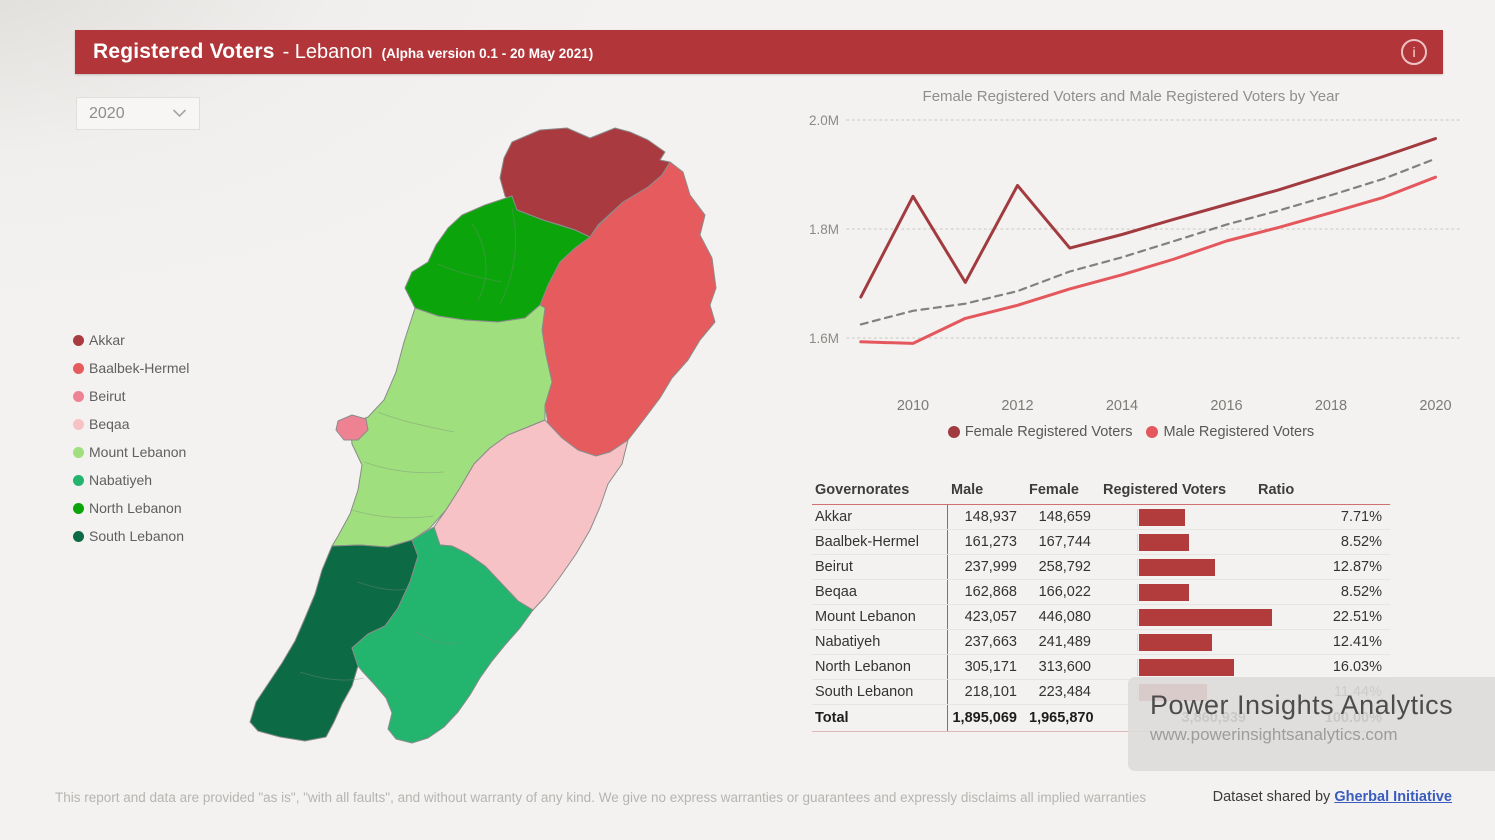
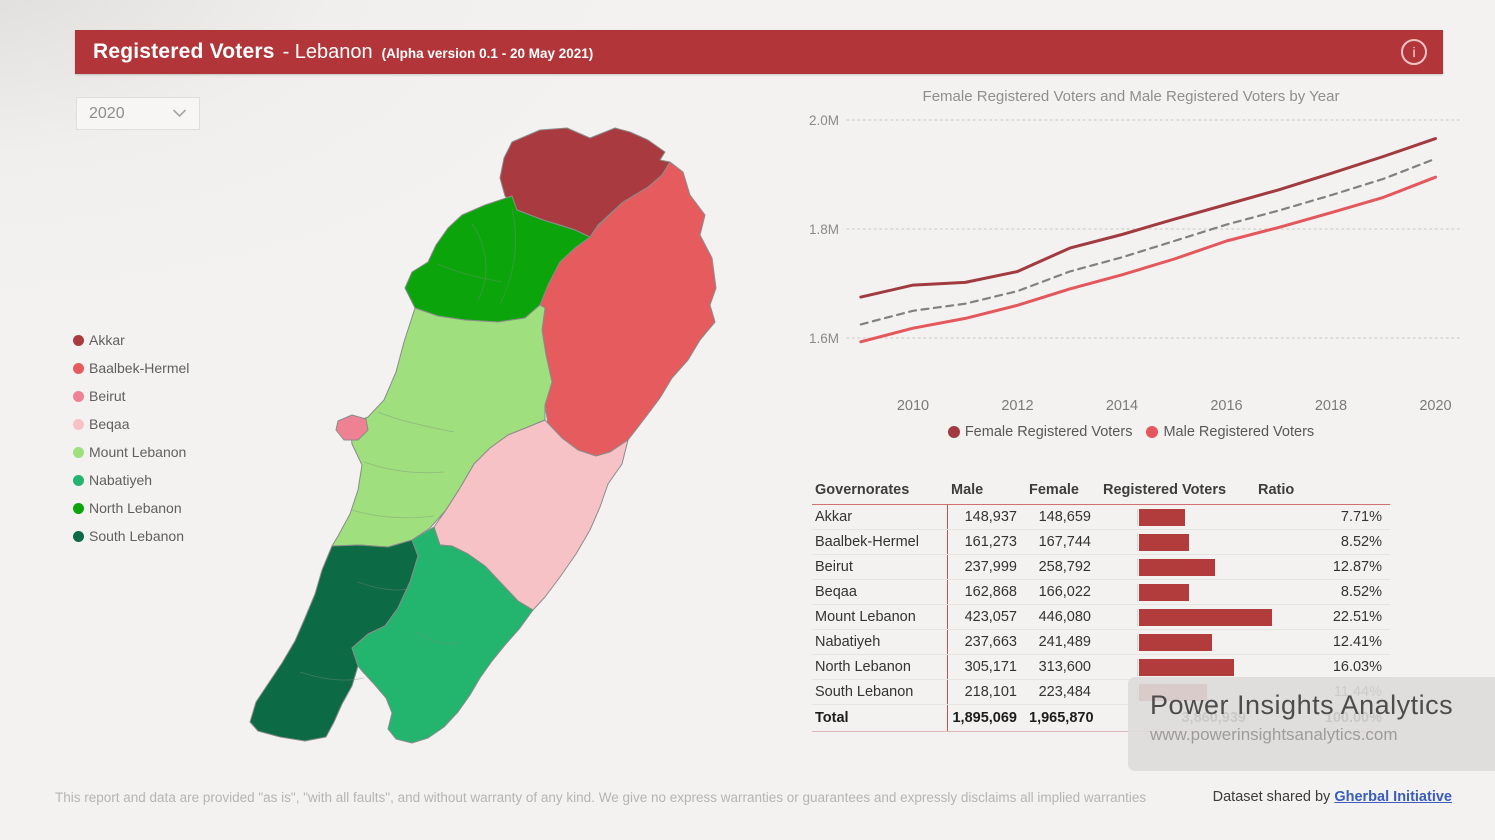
Female Registered Voters/2010: 1.86M -> 1.70M
Male Registered Voters/2010: 1.59M -> 1.62M
Female Registered Voters/2012: 1.88M -> 1.72M
